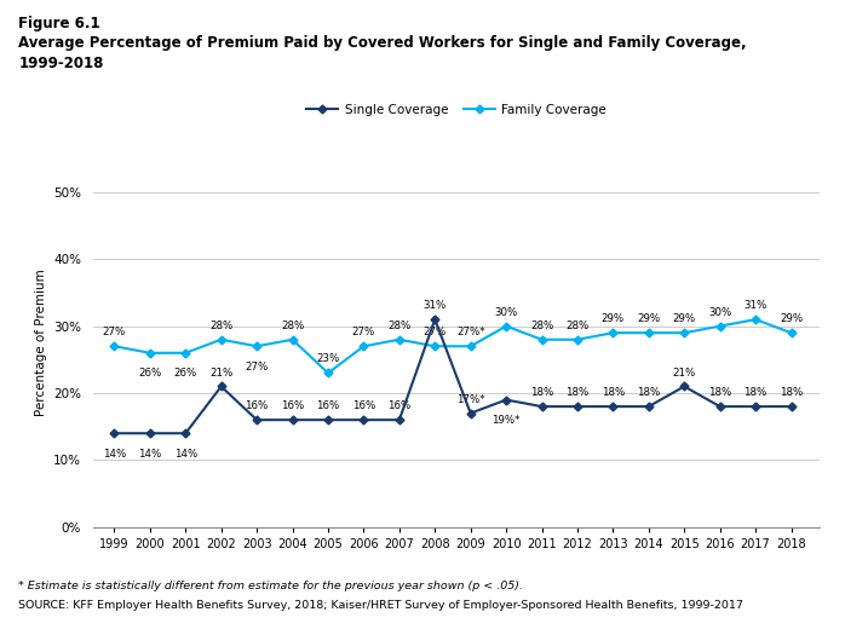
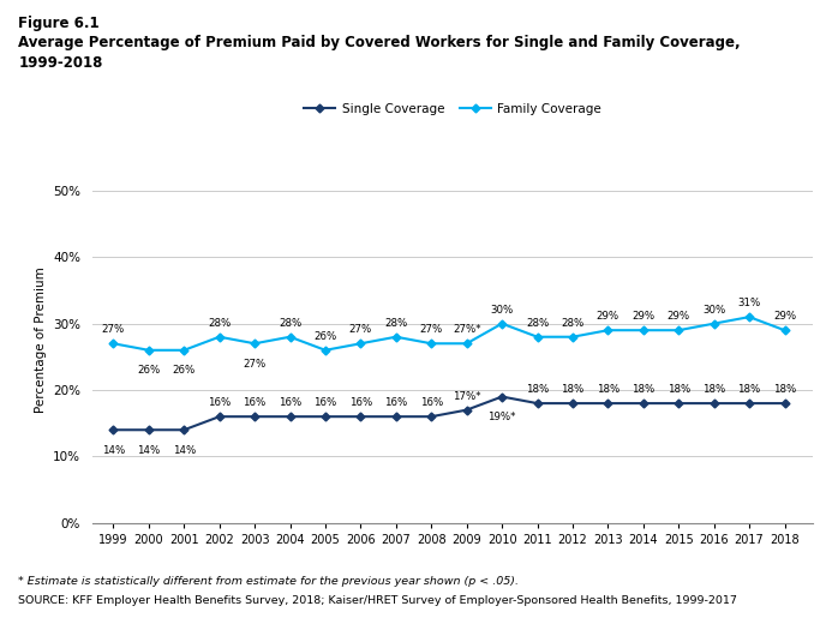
Single Coverage/2002: 21% -> 16%
Family Coverage/2005: 23% -> 26%
Single Coverage/2008: 31% -> 16%
Single Coverage/2015: 21% -> 18%
